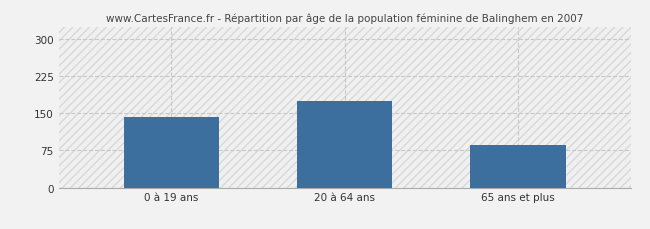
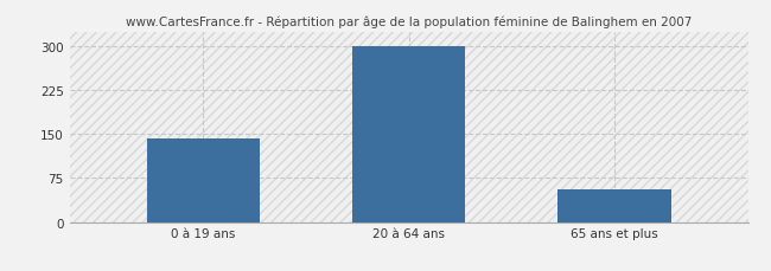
20 à 64 ans: 175 -> 300
65 ans et plus: 85 -> 55
